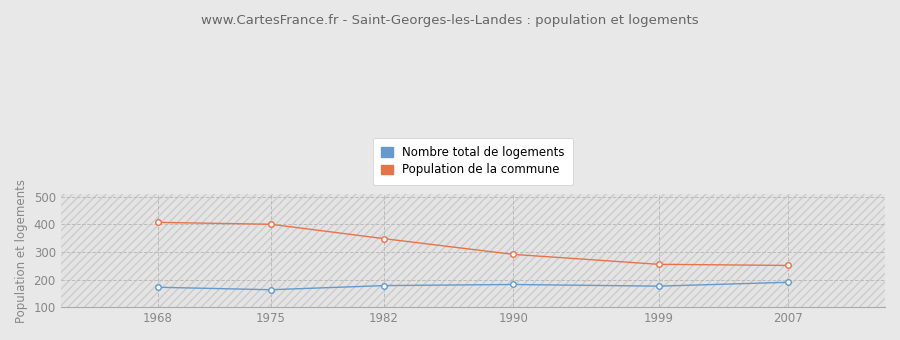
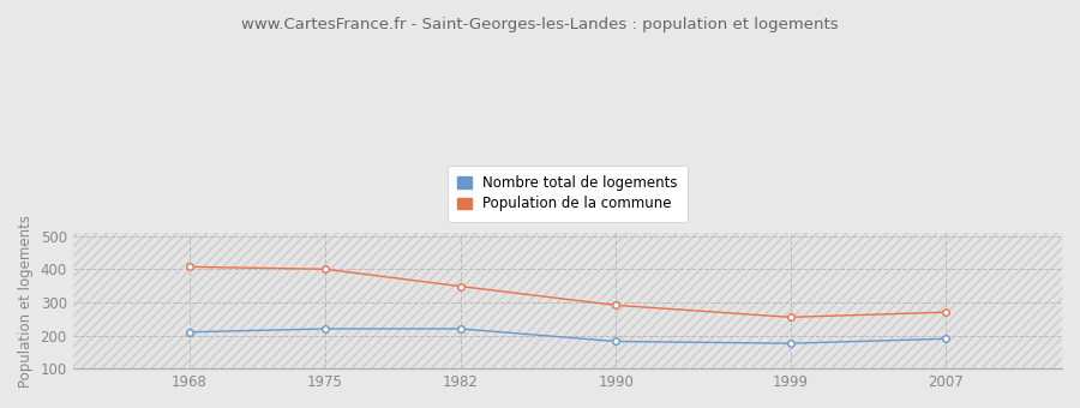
Nombre total de logements/1968: 172 -> 210
Nombre total de logements/1975: 163 -> 220
Nombre total de logements/1982: 178 -> 220
Population de la commune/2007: 251 -> 270
